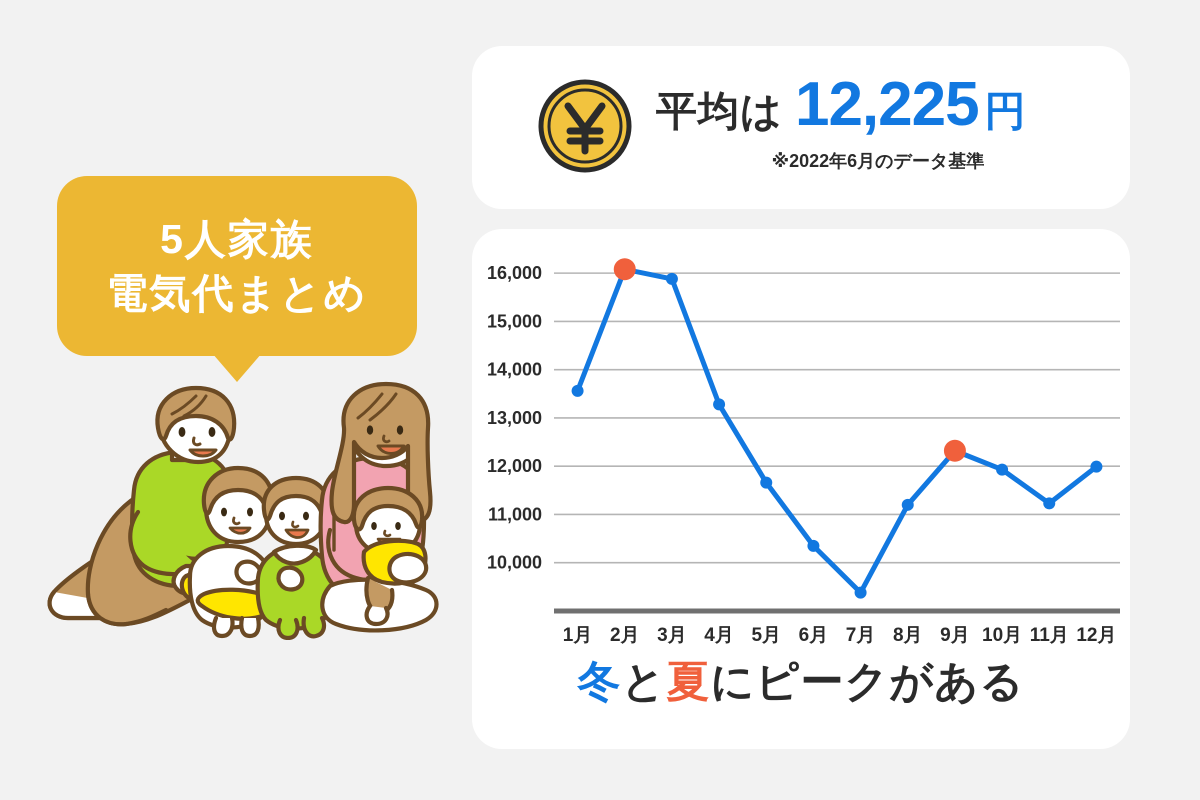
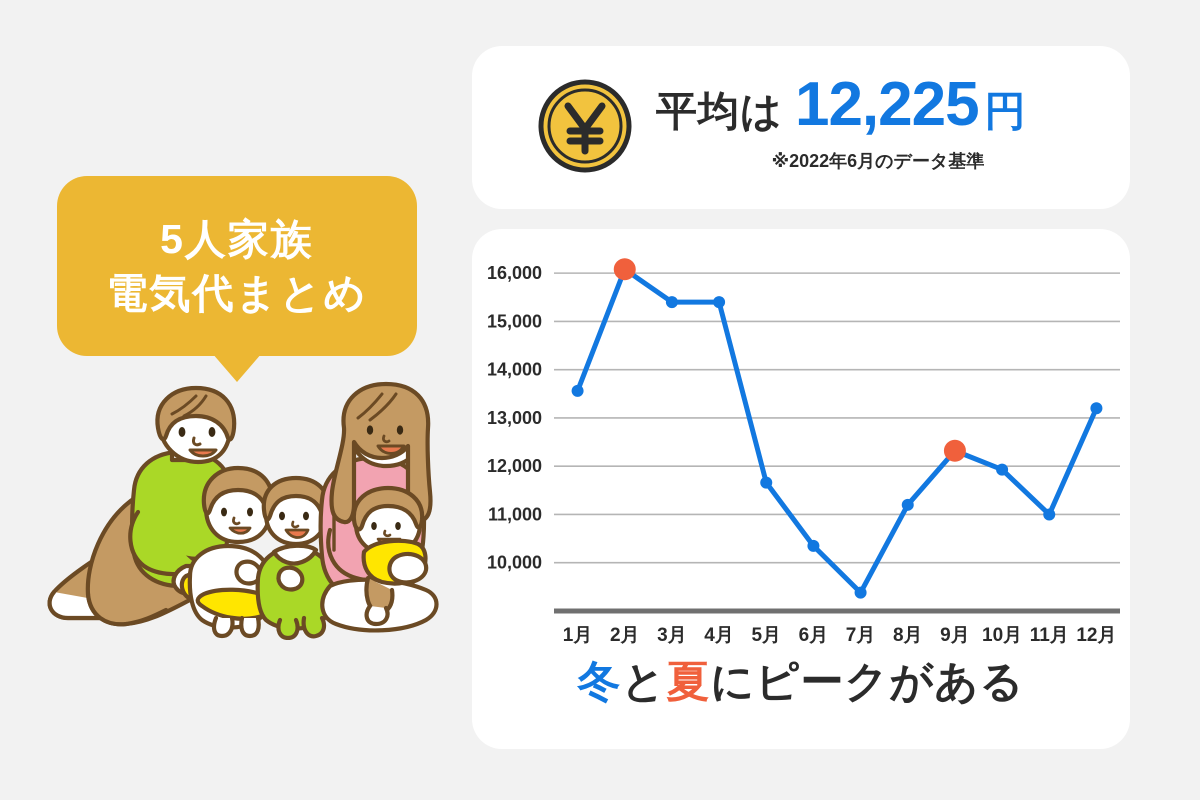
3月: 15900 -> 15400
4月: 13300 -> 15400
11月: 11200 -> 11000
12月: 12000 -> 13200
